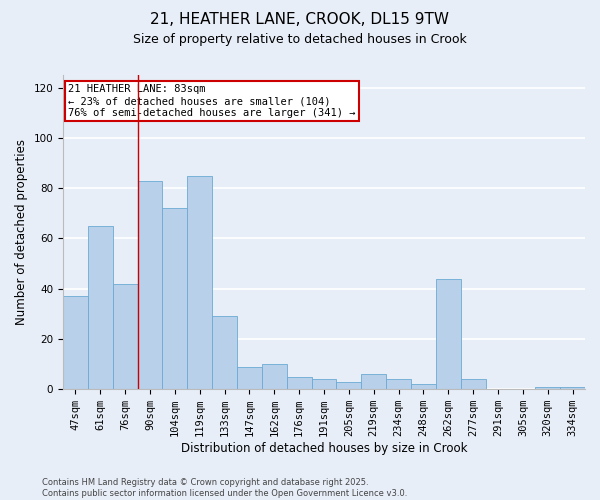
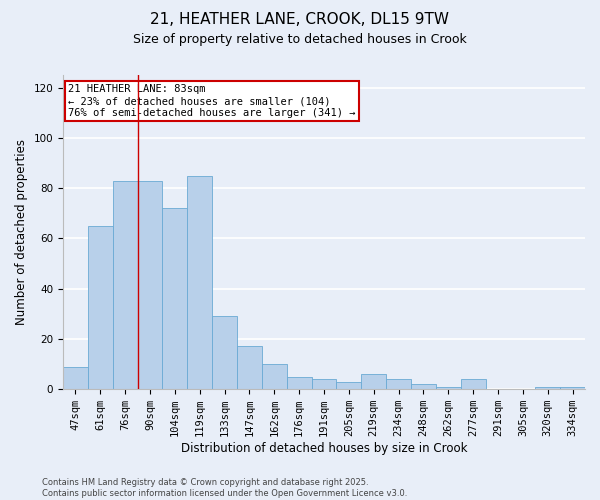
47sqm: 37 -> 9
76sqm: 42 -> 83
147sqm: 9 -> 17
262sqm: 44 -> 1
